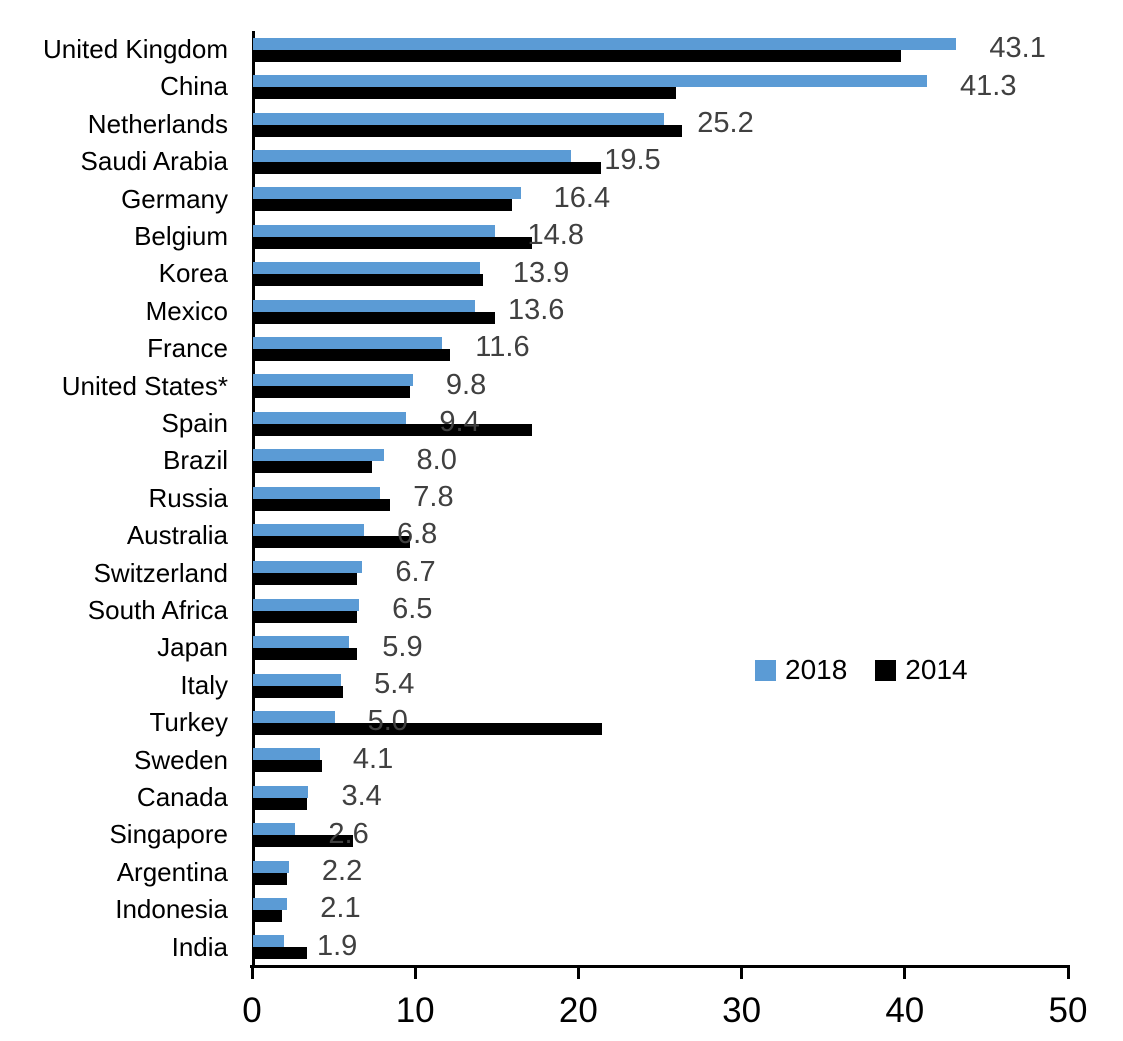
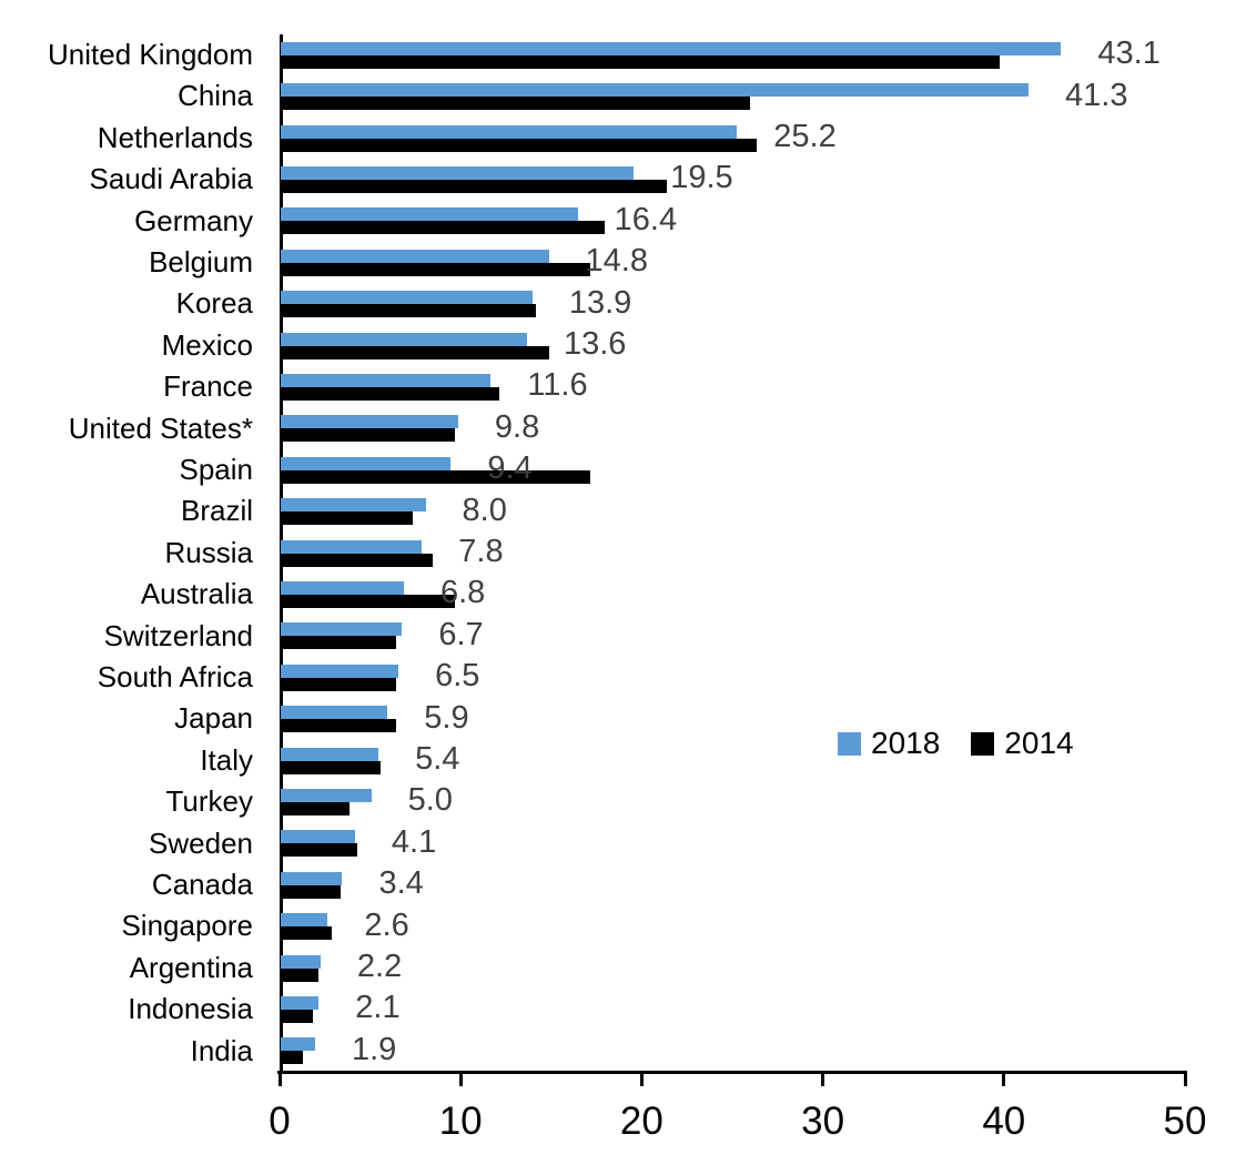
2014/Germany: 15.9 -> 17.9
2014/Turkey: 21.4 -> 3.8
2014/Singapore: 6.1 -> 2.8
2014/India: 3.3 -> 1.2
